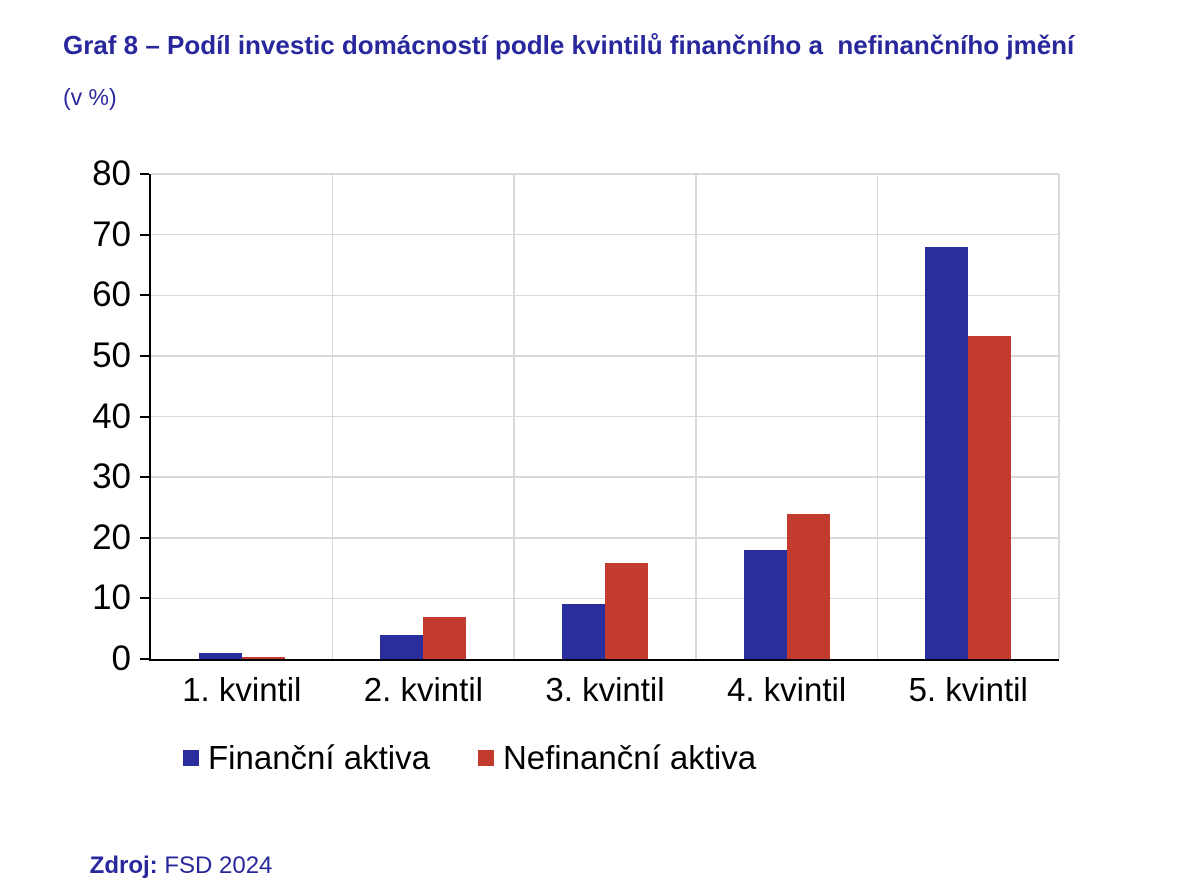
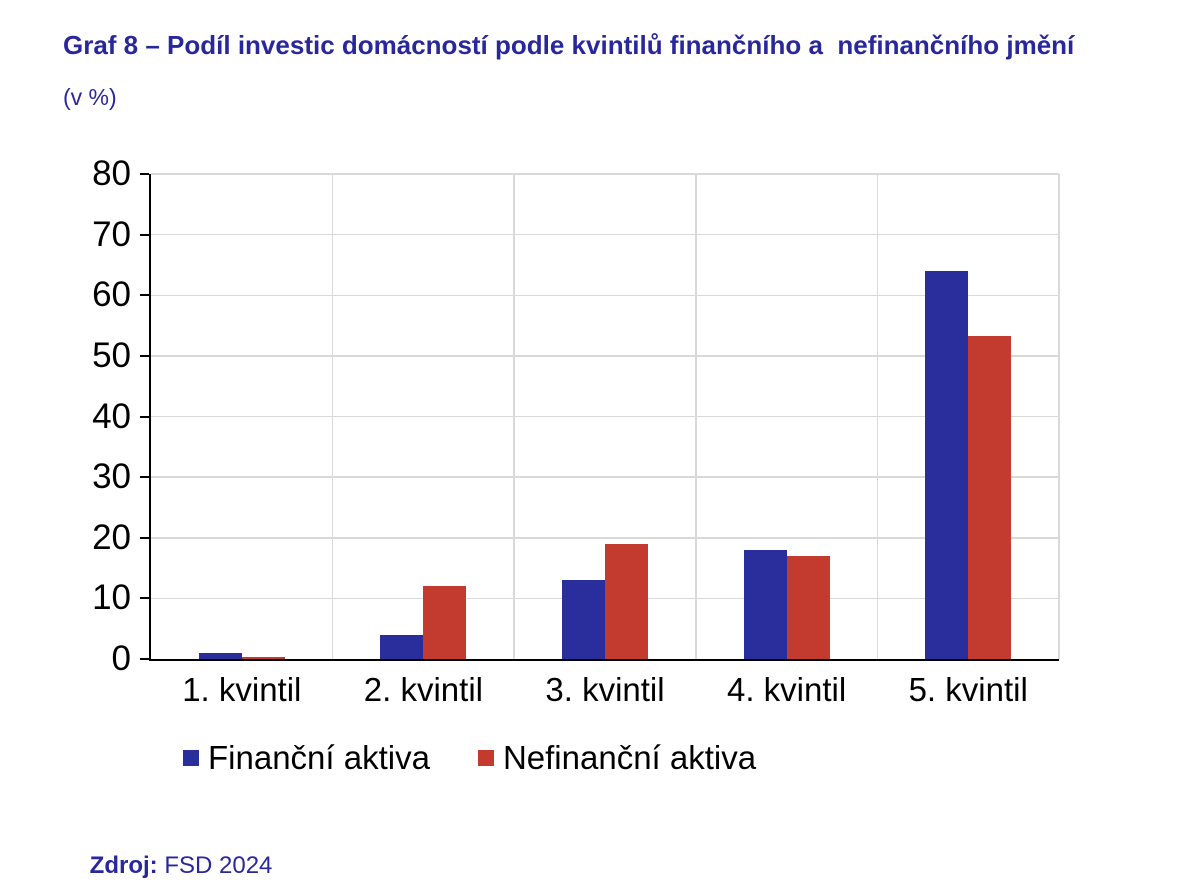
Nefinanční aktiva/2. kvintil: 7 -> 12
Finanční aktiva/3. kvintil: 9 -> 13
Nefinanční aktiva/3. kvintil: 16 -> 19
Nefinanční aktiva/4. kvintil: 24 -> 17
Finanční aktiva/5. kvintil: 68 -> 64
